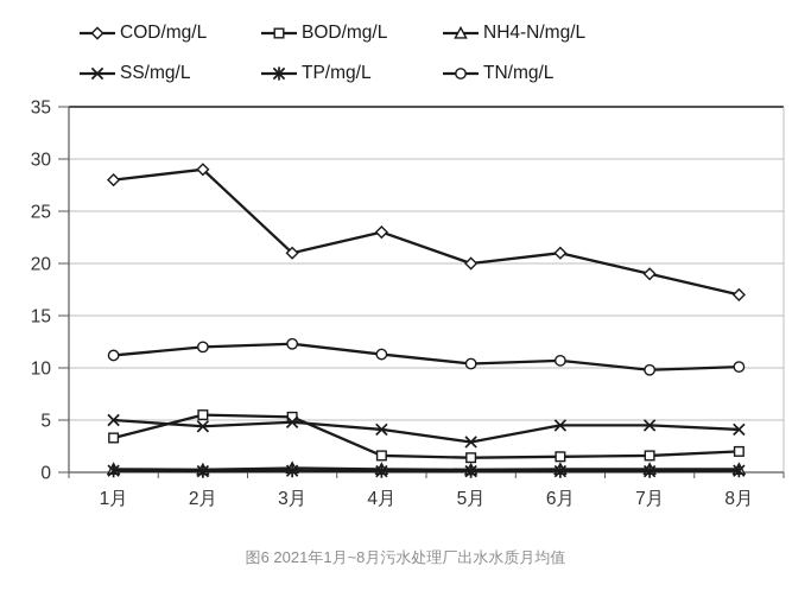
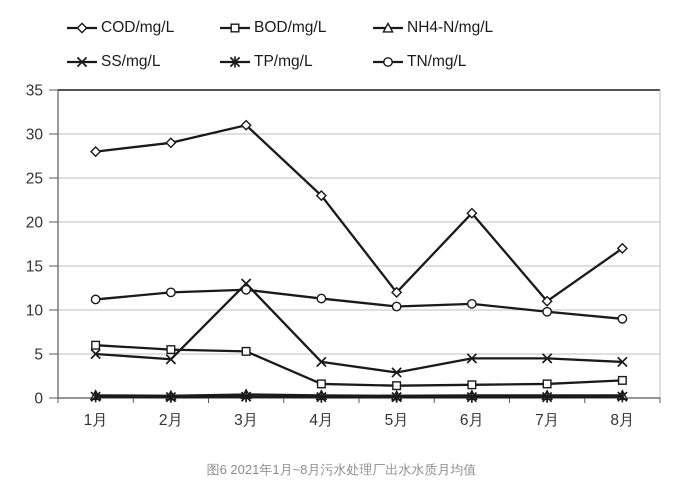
BOD/mg/L/1月: 3 -> 6
COD/mg/L/3月: 21 -> 31
SS/mg/L/3月: 5 -> 13
COD/mg/L/5月: 20 -> 12
COD/mg/L/7月: 19 -> 11
TN/mg/L/8月: 10 -> 9
